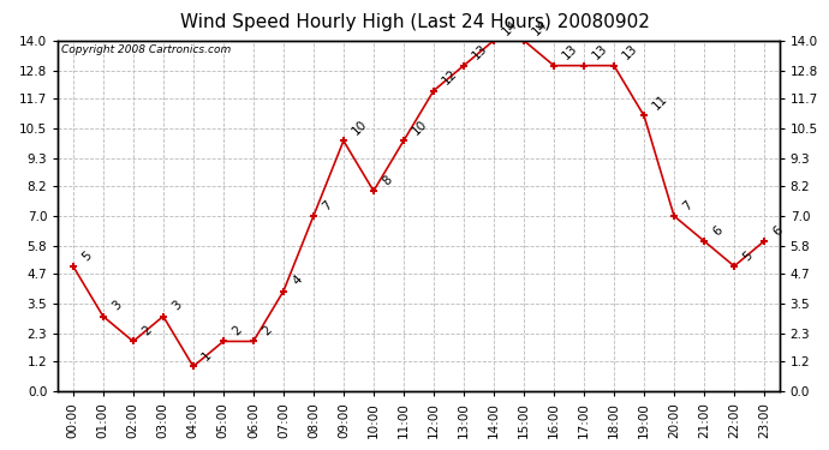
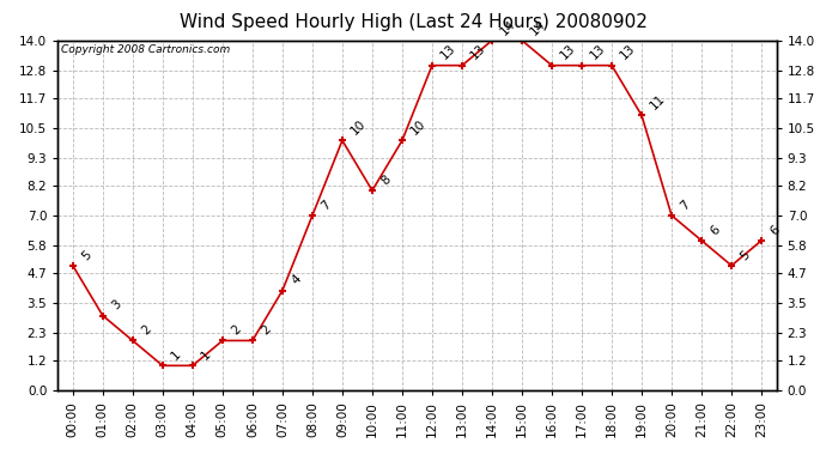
03:00: 3 -> 1
12:00: 12 -> 13
